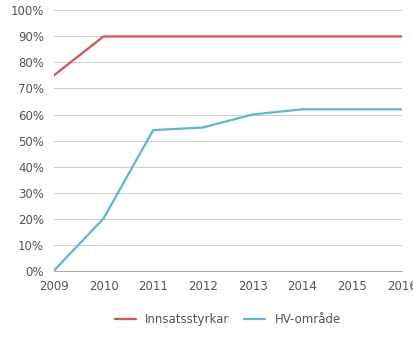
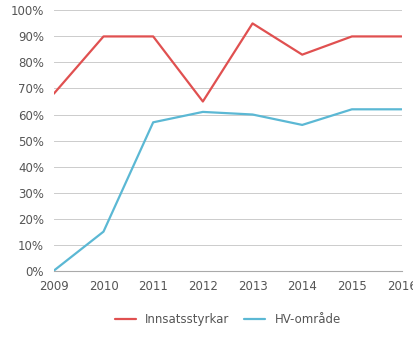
Innsatsstyrkar/2009: 75% -> 68%
HV-område/2010: 20% -> 15%
HV-område/2011: 54% -> 57%
Innsatsstyrkar/2012: 90% -> 65%
HV-område/2012: 55% -> 61%
Innsatsstyrkar/2013: 90% -> 95%
Innsatsstyrkar/2014: 90% -> 83%
HV-område/2014: 62% -> 56%
